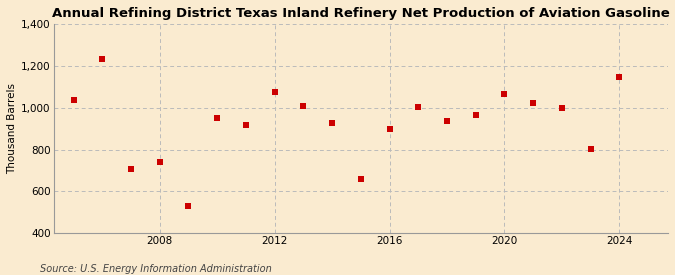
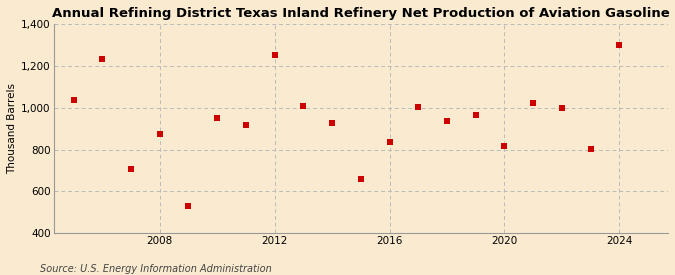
2008: 742 -> 875
2012: 1,075 -> 1,250
2016: 898 -> 835
2020: 1,065 -> 815
2024: 1,148 -> 1,300
